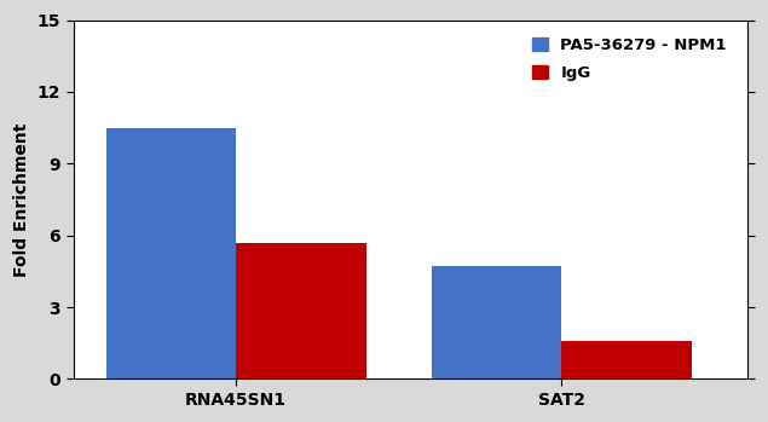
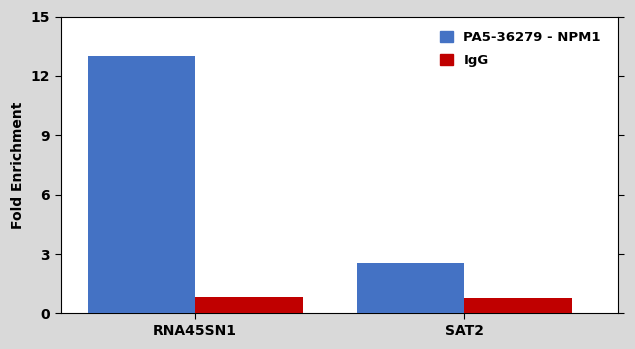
PA5-36279 - NPM1/RNA45SN1: 10.5 -> 13.0
IgG/RNA45SN1: 5.7 -> 0.8
PA5-36279 - NPM1/SAT2: 4.7 -> 2.5
IgG/SAT2: 1.6 -> 0.8
